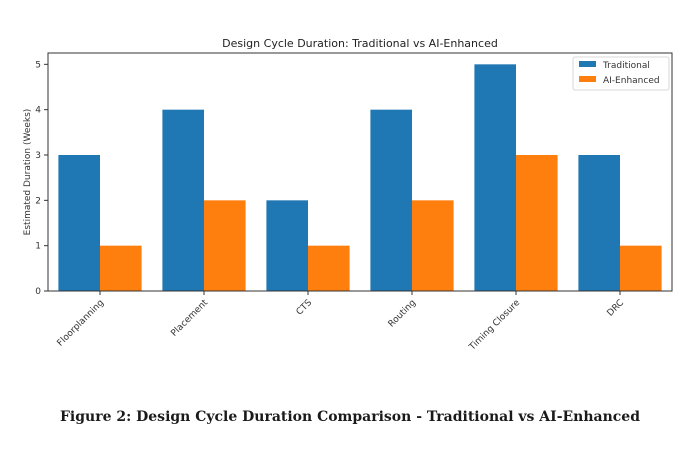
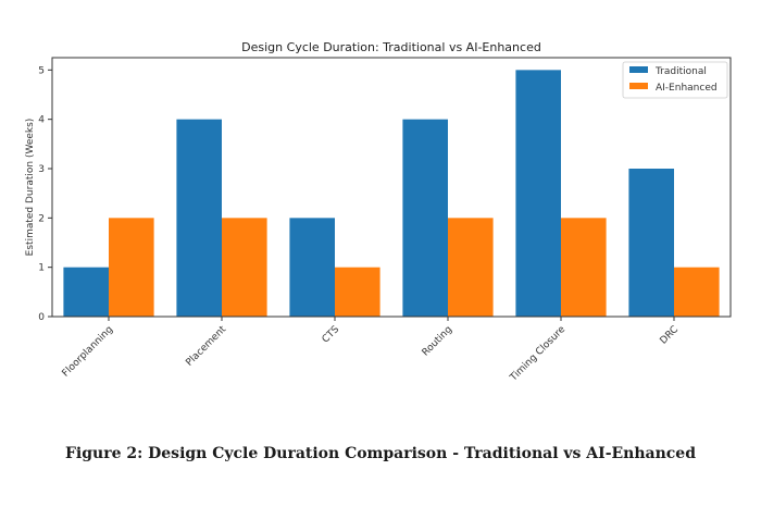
Traditional/Floorplanning: 3 -> 1
AI-Enhanced/Floorplanning: 1 -> 2
AI-Enhanced/Timing Closure: 3 -> 2
